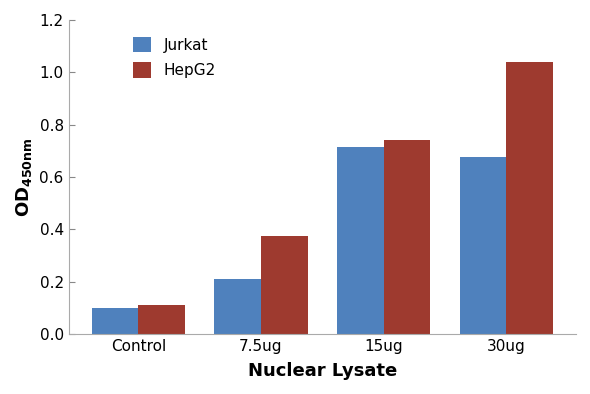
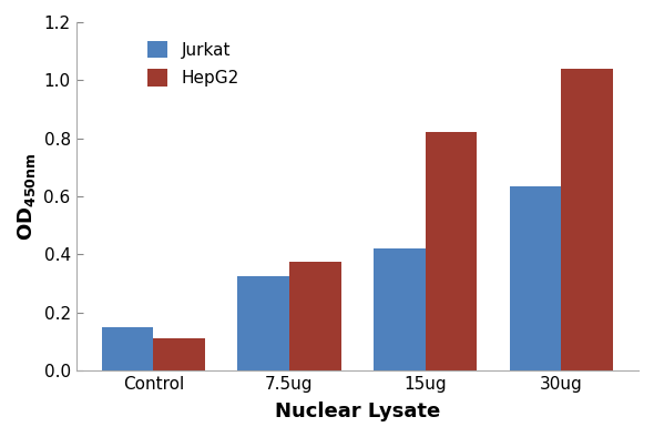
Jurkat/Control: 0.100 -> 0.150
Jurkat/7.5ug: 0.210 -> 0.325
Jurkat/15ug: 0.715 -> 0.420
HepG2/15ug: 0.740 -> 0.820
Jurkat/30ug: 0.675 -> 0.635
